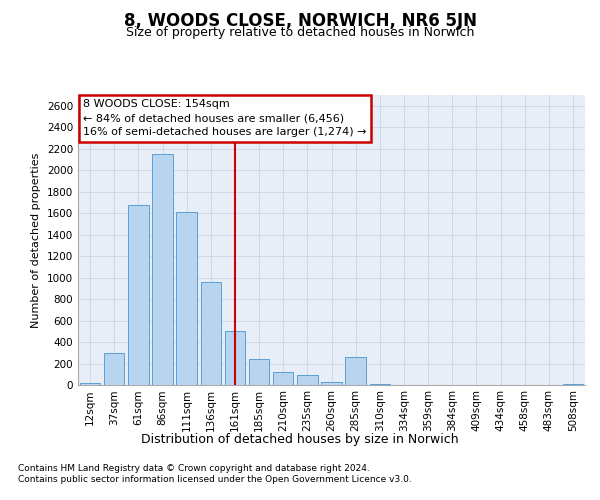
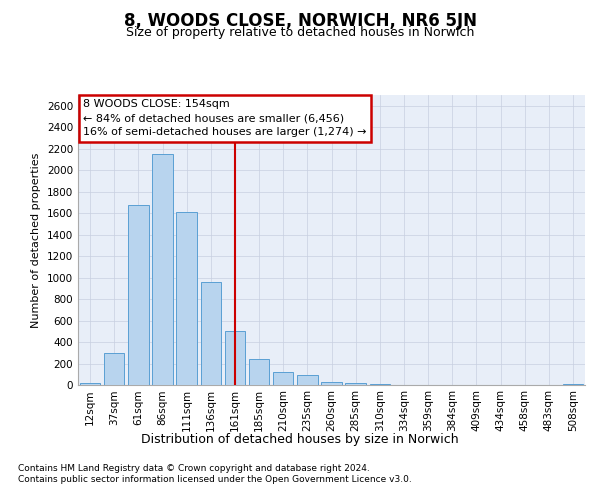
285sqm: 260 -> 20
